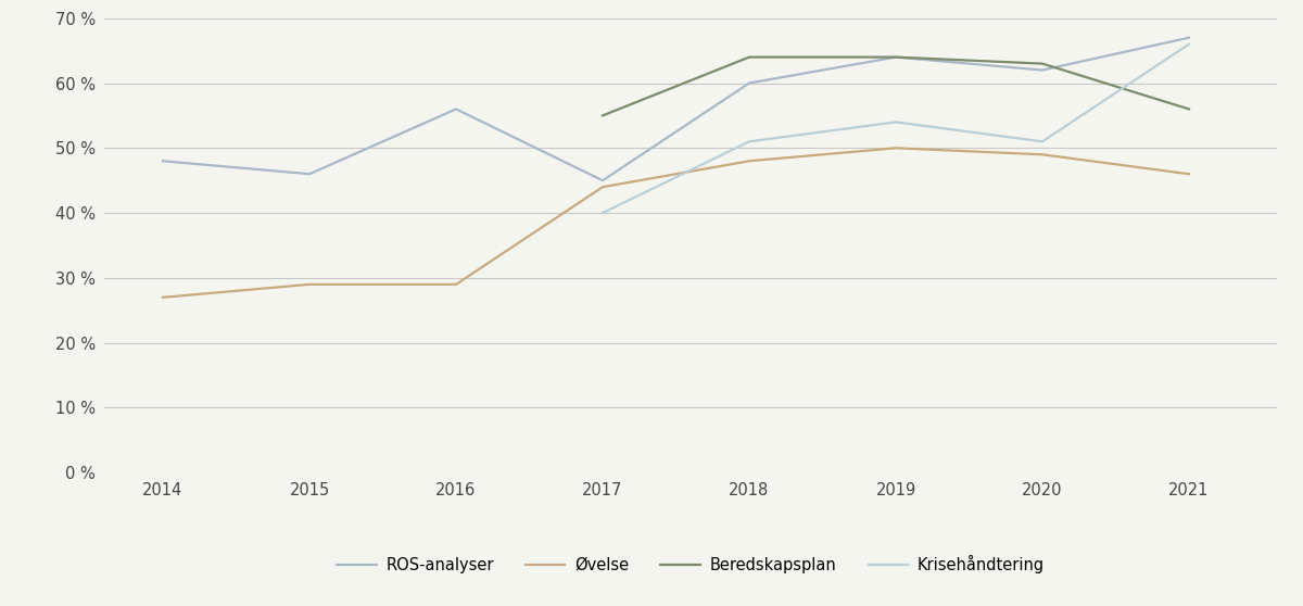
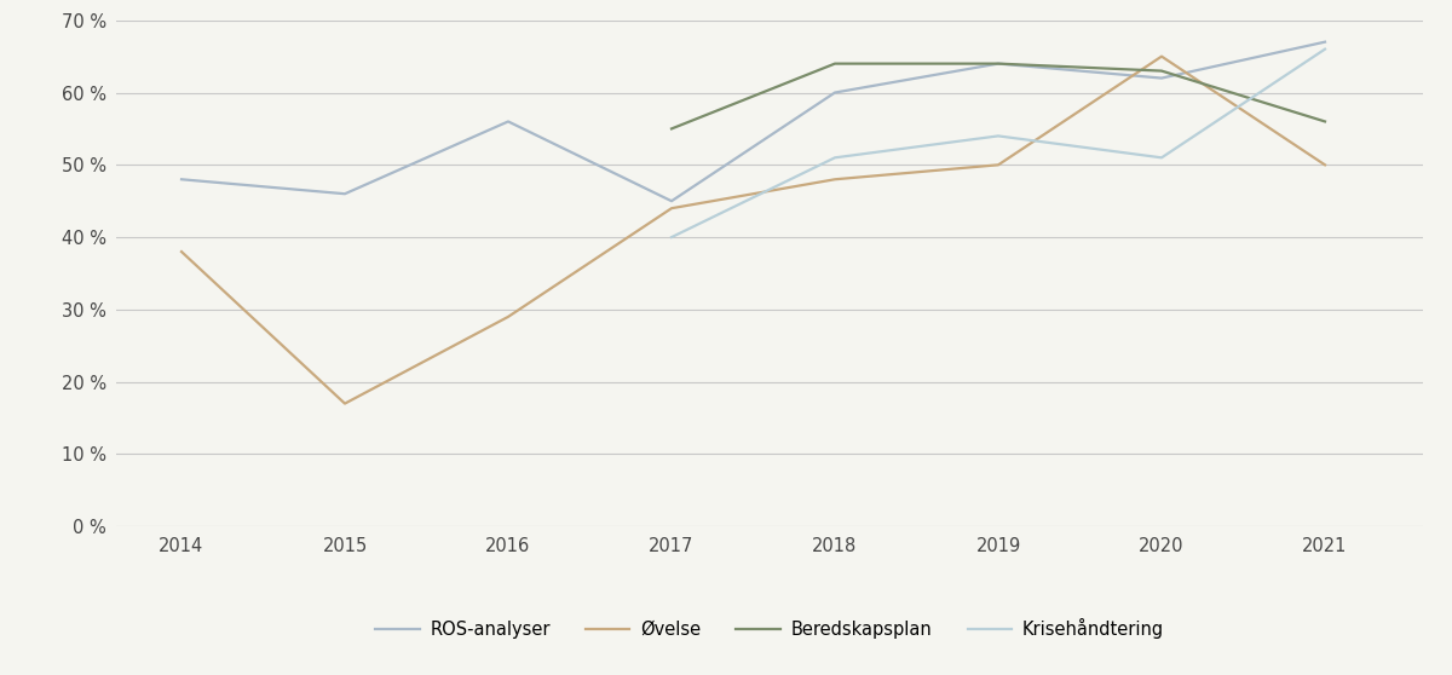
Øvelse/2014: 27 % -> 38 %
Øvelse/2015: 29 % -> 17 %
Øvelse/2020: 49 % -> 65 %
Øvelse/2021: 46 % -> 50 %
